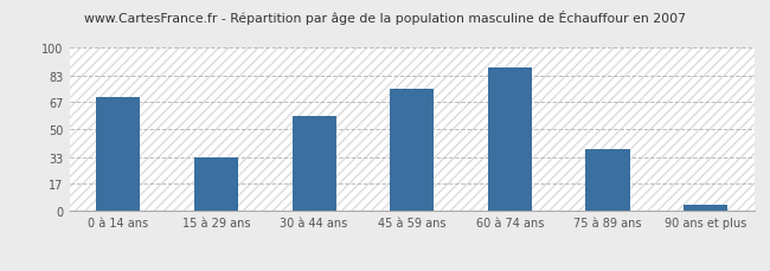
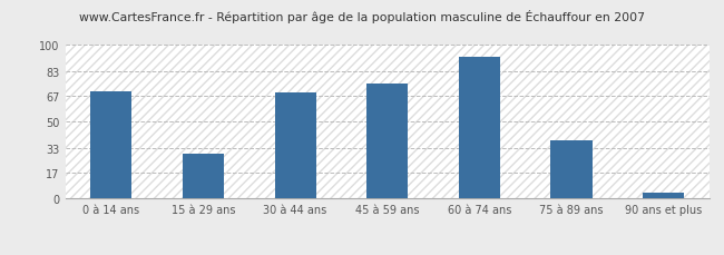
15 à 29 ans: 33 -> 29
30 à 44 ans: 58 -> 69
60 à 74 ans: 88 -> 92
